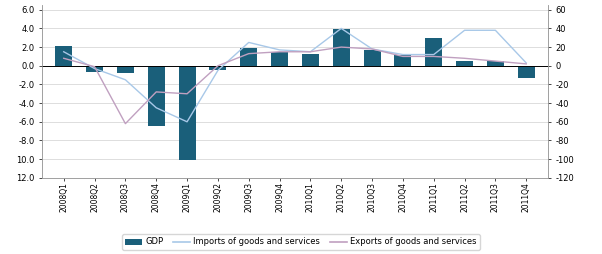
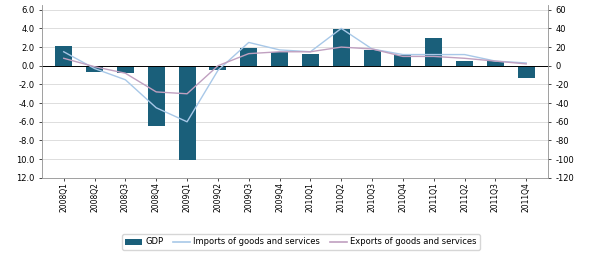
Exports of goods and services/2008Q3: -62 -> -8
Imports of goods and services/2011Q2: 38 -> 12
Imports of goods and services/2011Q3: 38 -> 5
